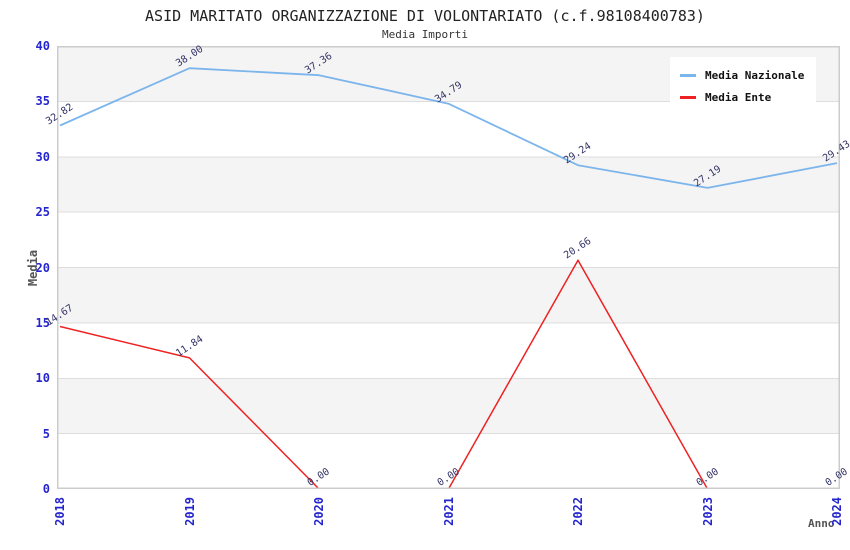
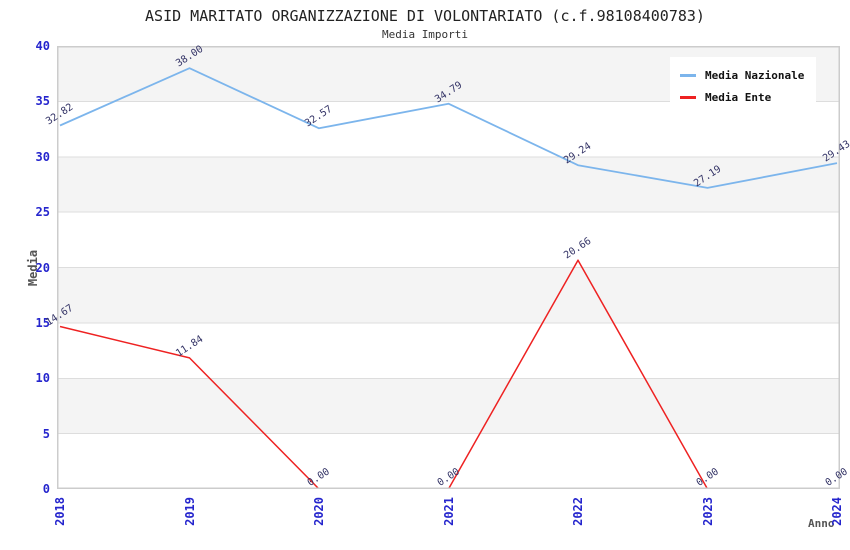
Media Nazionale/2020: 37.36 -> 32.57
